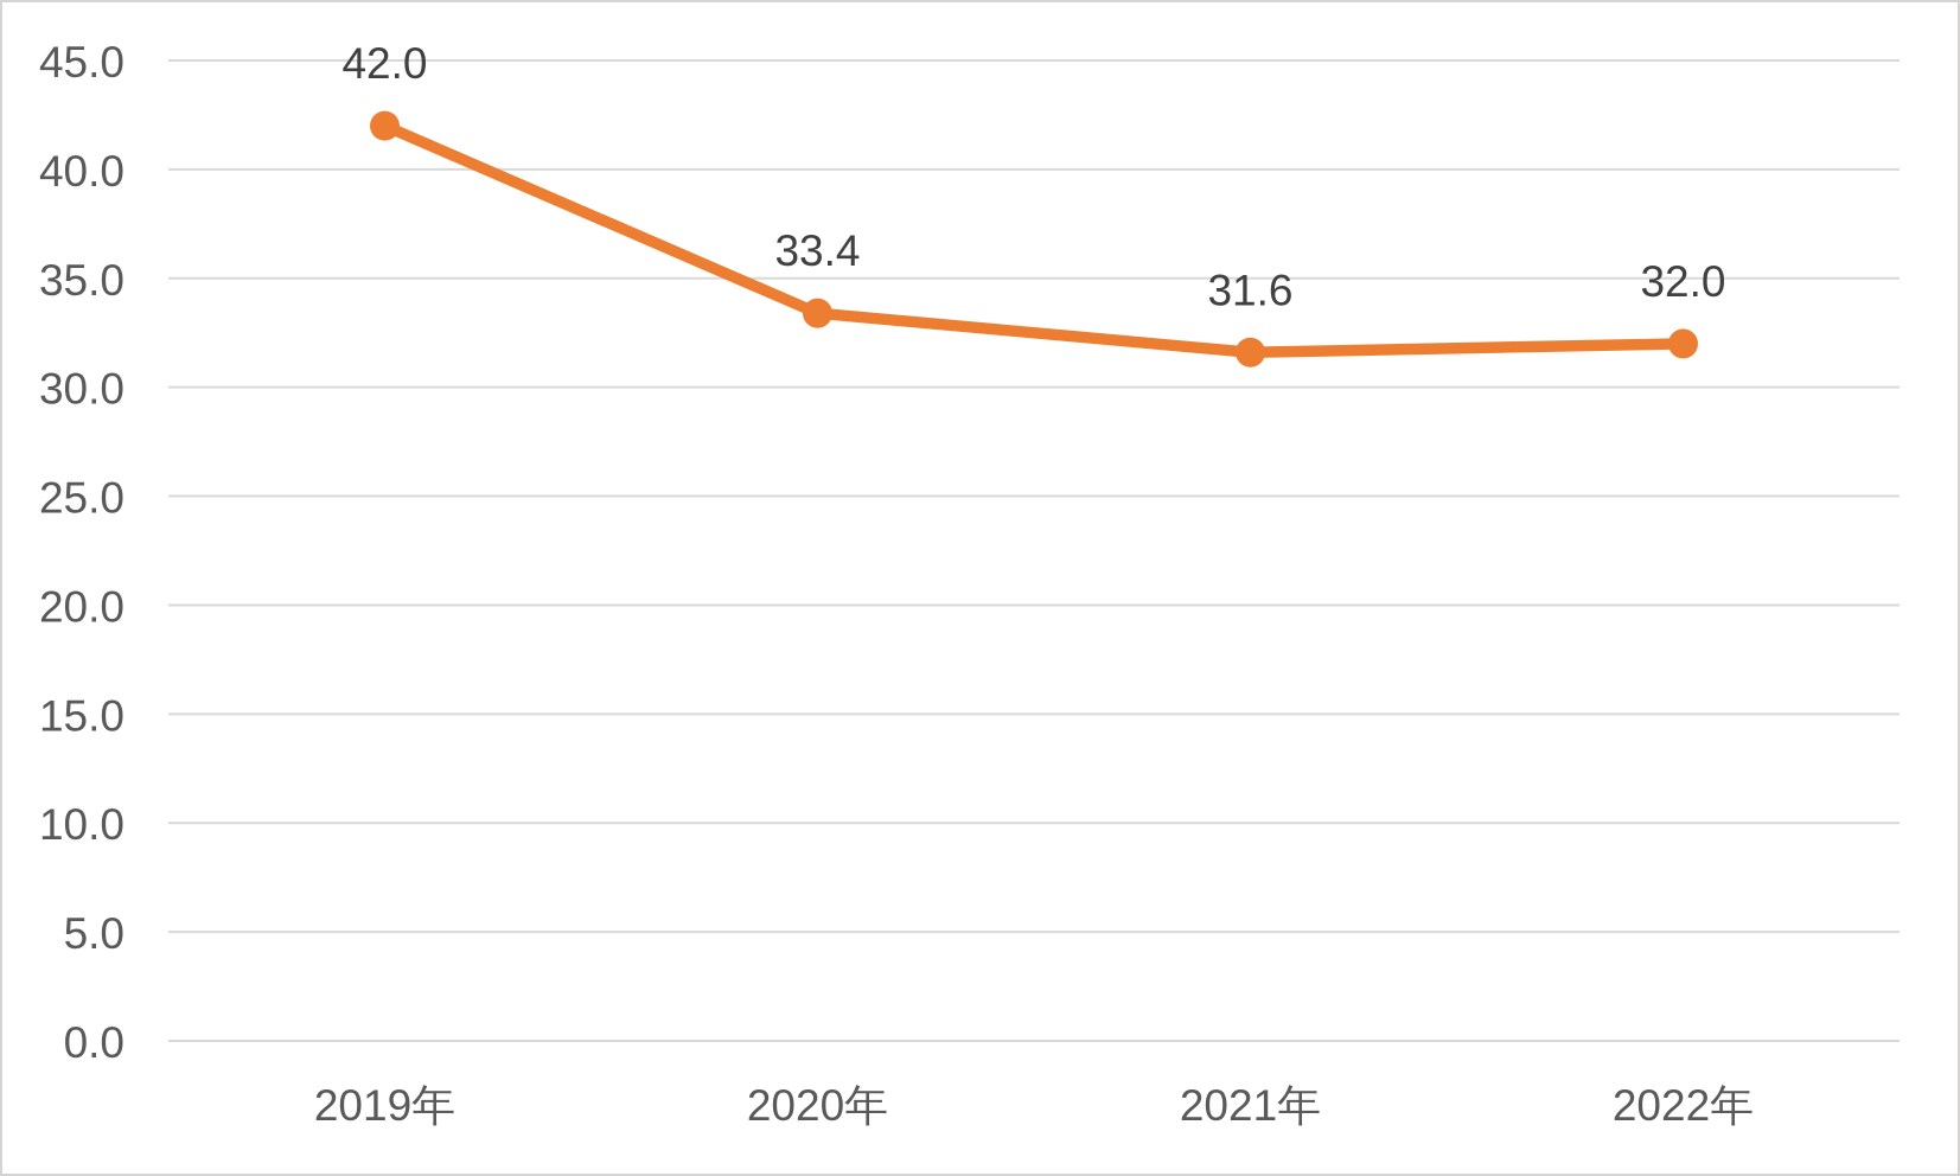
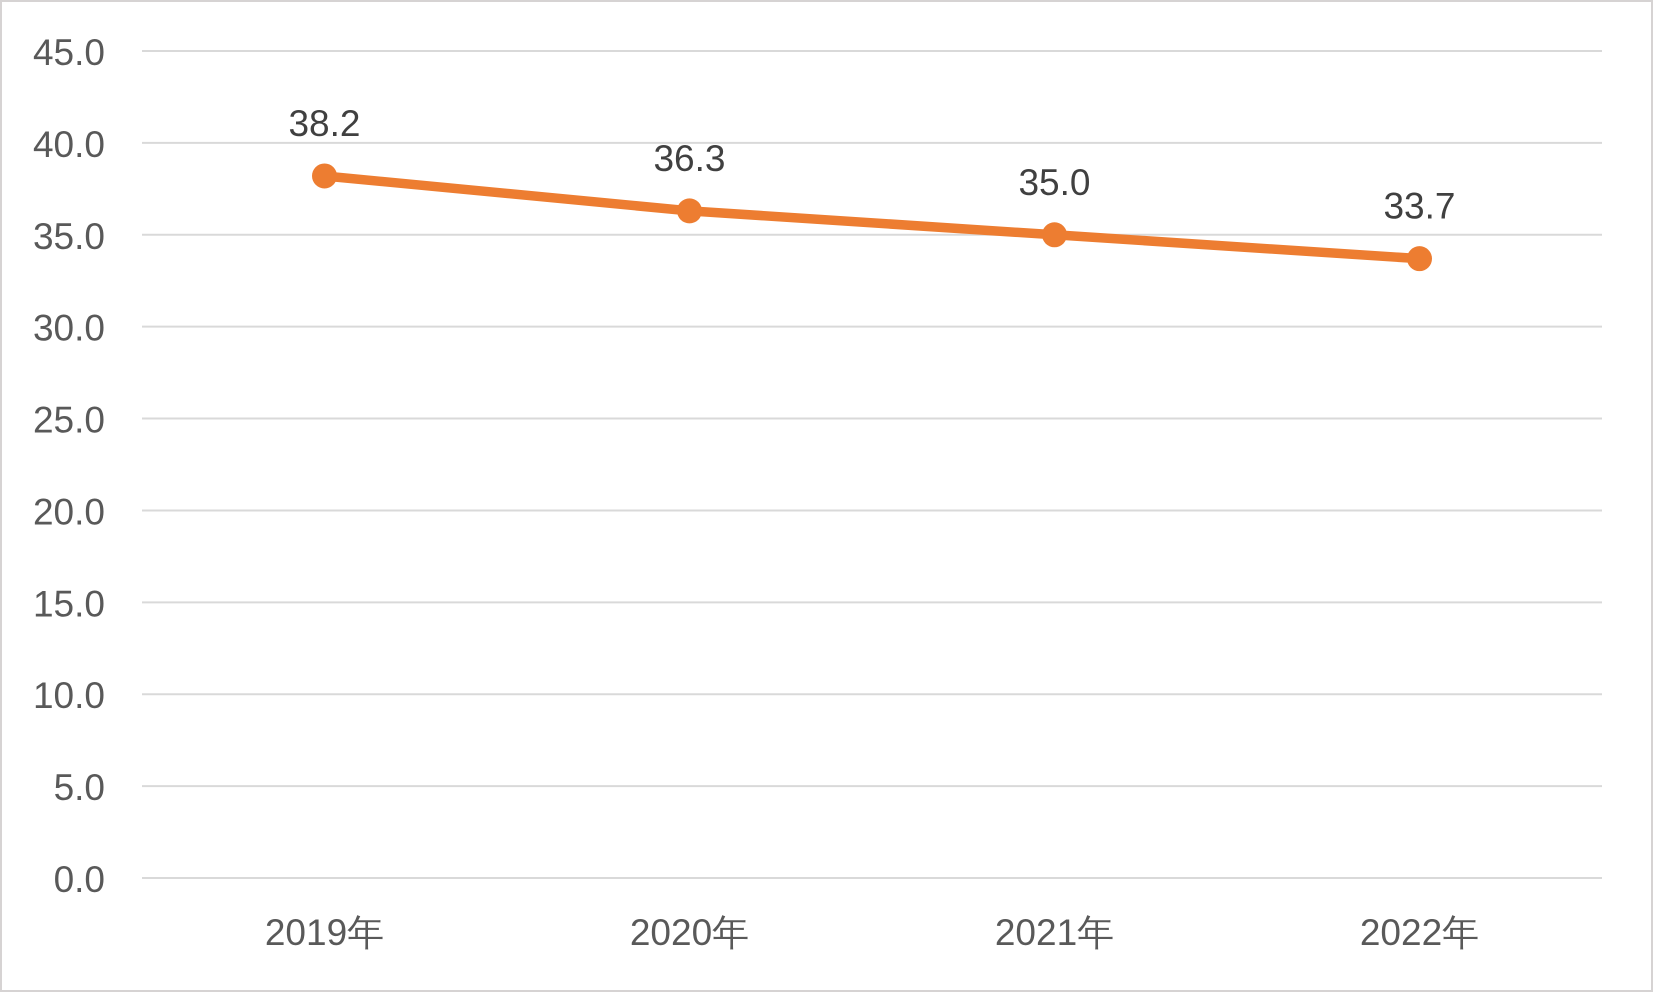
2019年: 42.0 -> 38.2
2020年: 33.4 -> 36.3
2021年: 31.6 -> 35.0
2022年: 32.0 -> 33.7
